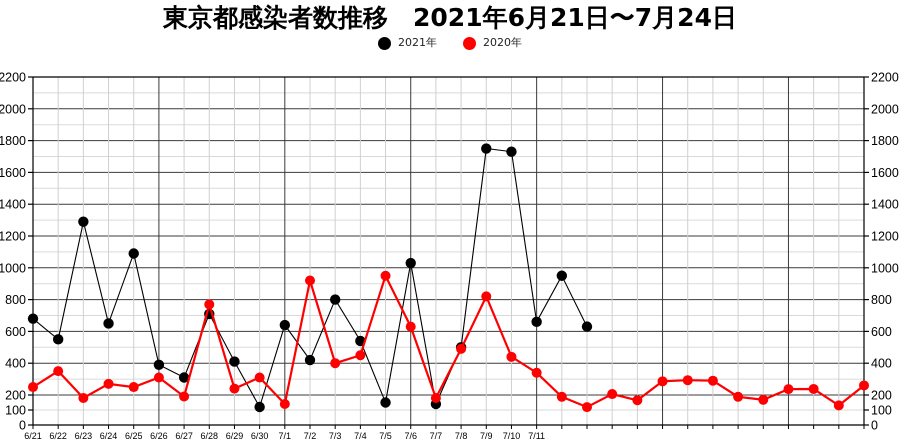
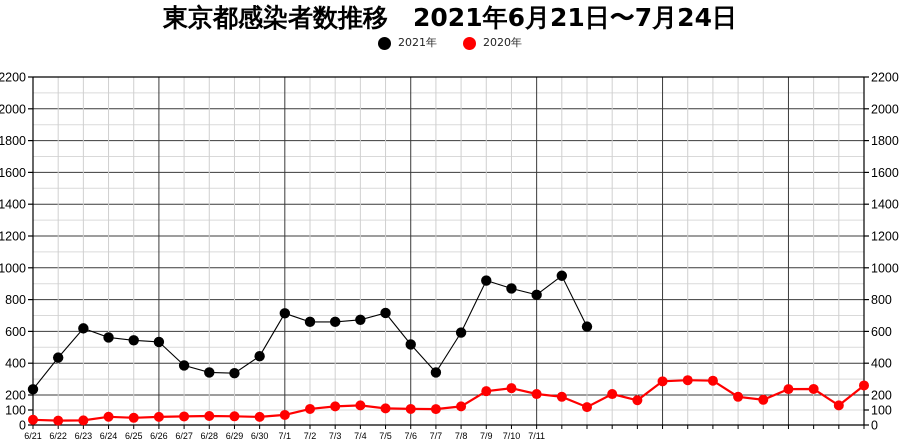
2021年/6/21: 680 -> 240
2020年/6/21: 250 -> 40
2021年/6/22: 550 -> 440
2020年/6/22: 350 -> 30
2021年/6/23: 1290 -> 620
2020年/6/23: 180 -> 30
2021年/6/24: 650 -> 560
2020年/6/24: 270 -> 60
2021年/6/25: 1090 -> 540
2020年/6/25: 250 -> 50
2021年/6/26: 390 -> 530
2020年/6/26: 310 -> 50
2021年/6/27: 310 -> 390
2020年/6/27: 190 -> 60
2021年/6/28: 710 -> 340
2020年/6/28: 770 -> 60
2021年/6/29: 410 -> 340
2020年/6/29: 240 -> 60
2021年/6/30: 120 -> 440
2020年/6/30: 310 -> 50
2021年/7/1: 640 -> 710
2020年/7/1: 140 -> 70
2021年/7/2: 420 -> 660
2020年/7/2: 920 -> 110
2021年/7/3: 800 -> 660
2020年/7/3: 400 -> 120
2021年/7/4: 540 -> 670
2020年/7/4: 450 -> 130
2021年/7/5: 150 -> 720
2020年/7/5: 950 -> 110
2021年/7/6: 1030 -> 520
2020年/7/6: 630 -> 110
2021年/7/7: 140 -> 340
2020年/7/7: 180 -> 110
2021年/7/8: 500 -> 590
2020年/7/8: 490 -> 120
2021年/7/9: 1750 -> 920
2020年/7/9: 820 -> 220
2021年/7/10: 1730 -> 870
2020年/7/10: 440 -> 240
2021年/7/11: 660 -> 830
2020年/7/11: 340 -> 210
